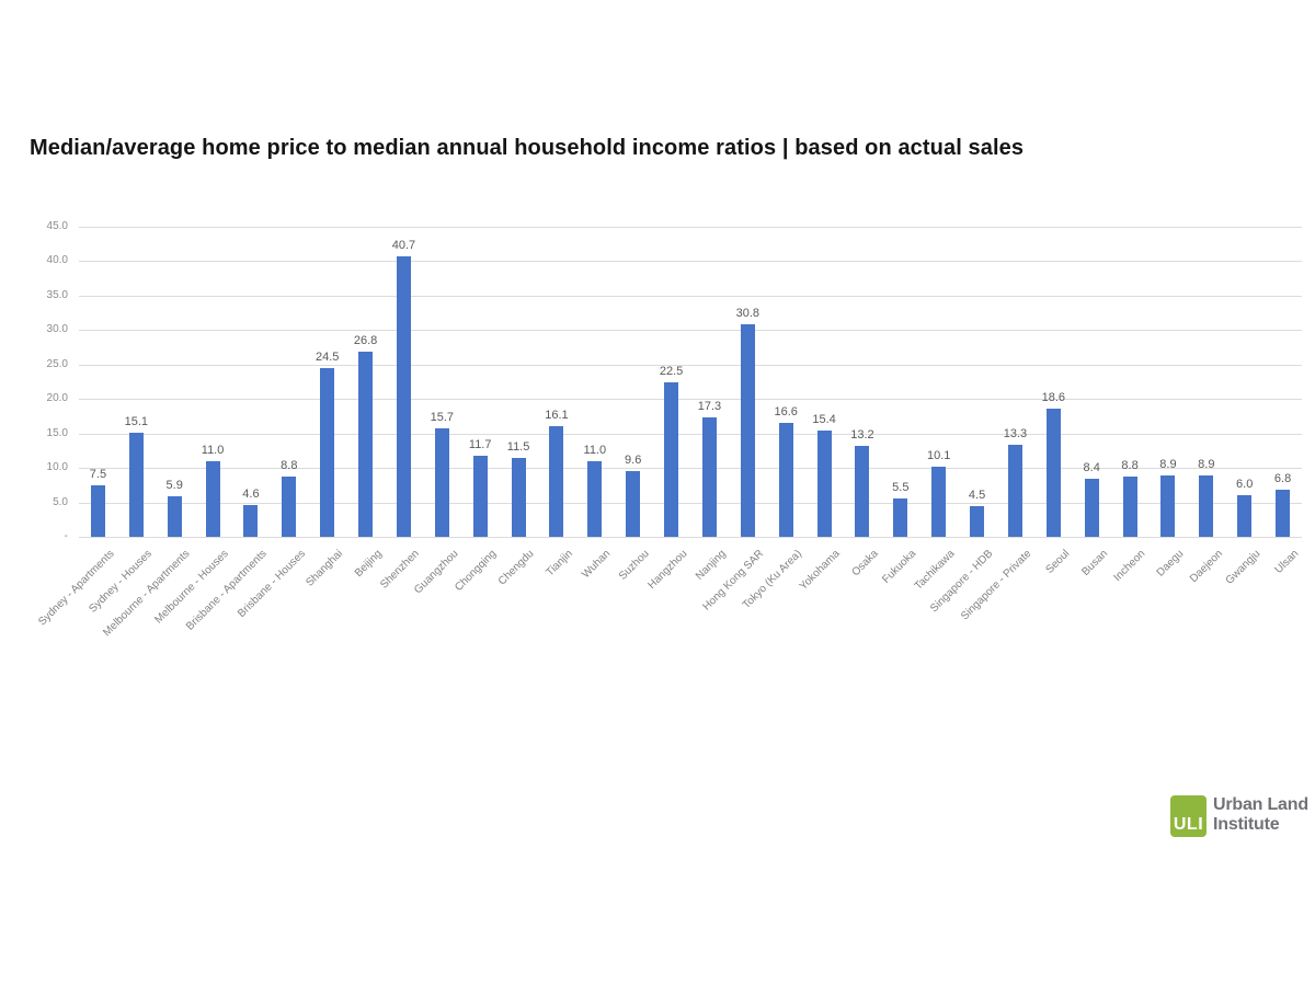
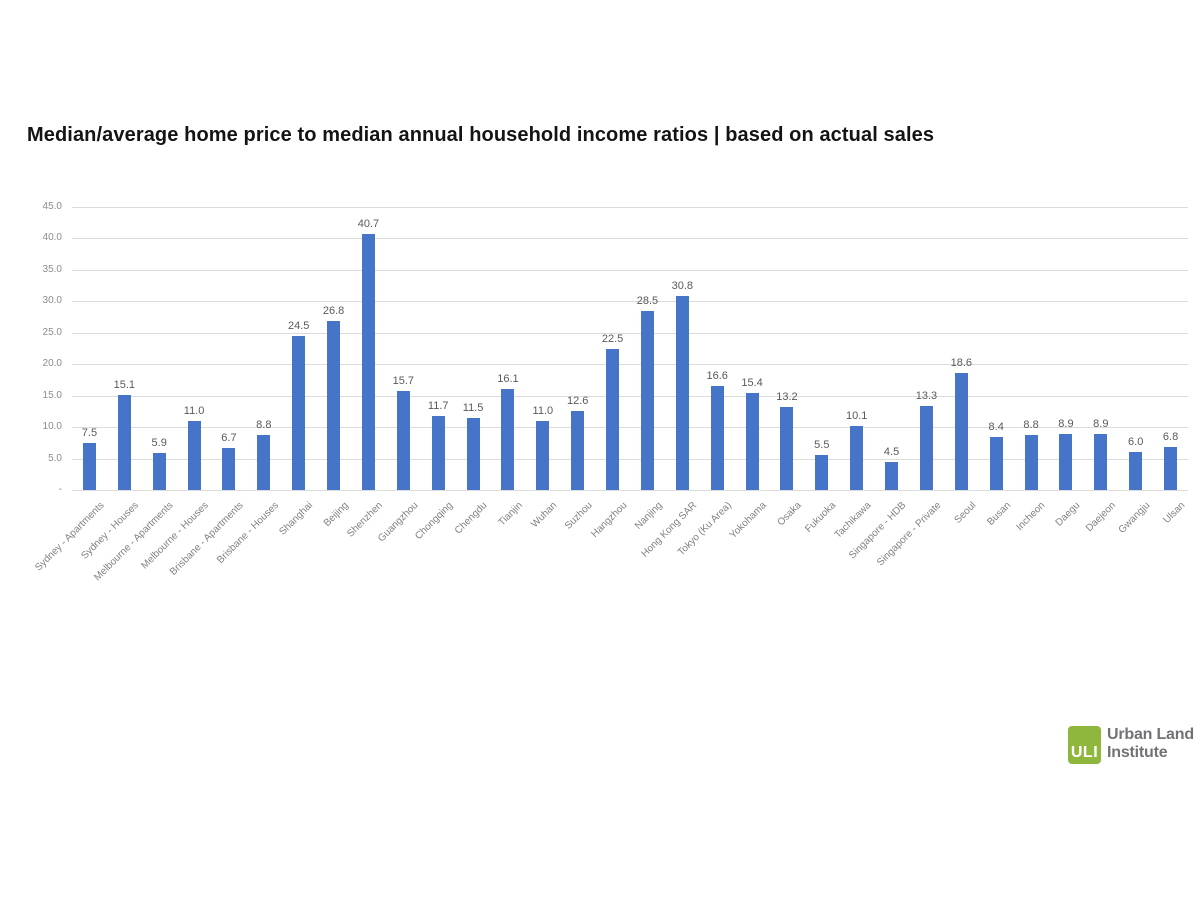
Brisbane - Apartments: 4.6 -> 6.7
Suzhou: 9.6 -> 12.6
Nanjing: 17.3 -> 28.5
